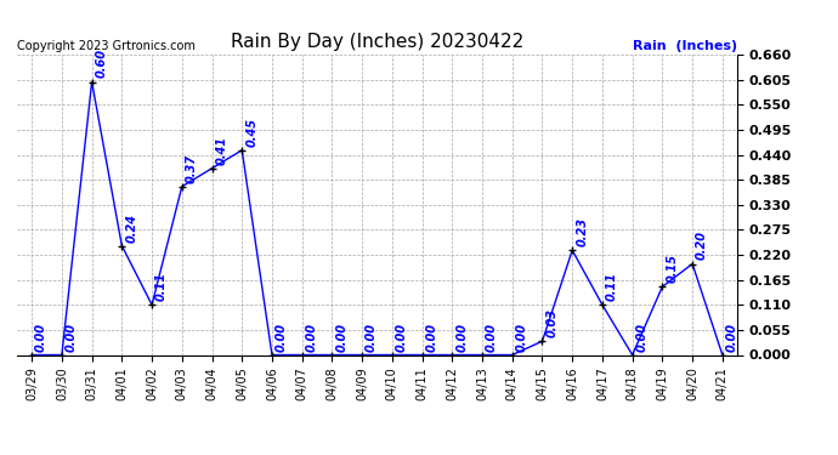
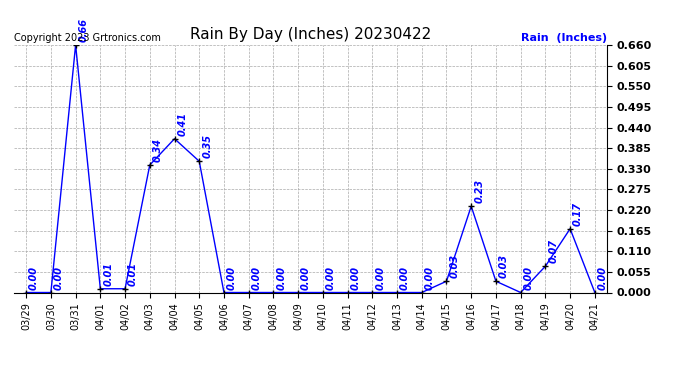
03/31: 0.60 -> 0.66
04/01: 0.24 -> 0.01
04/02: 0.11 -> 0.01
04/03: 0.37 -> 0.34
04/05: 0.45 -> 0.35
04/17: 0.11 -> 0.03
04/19: 0.15 -> 0.07
04/20: 0.20 -> 0.17
